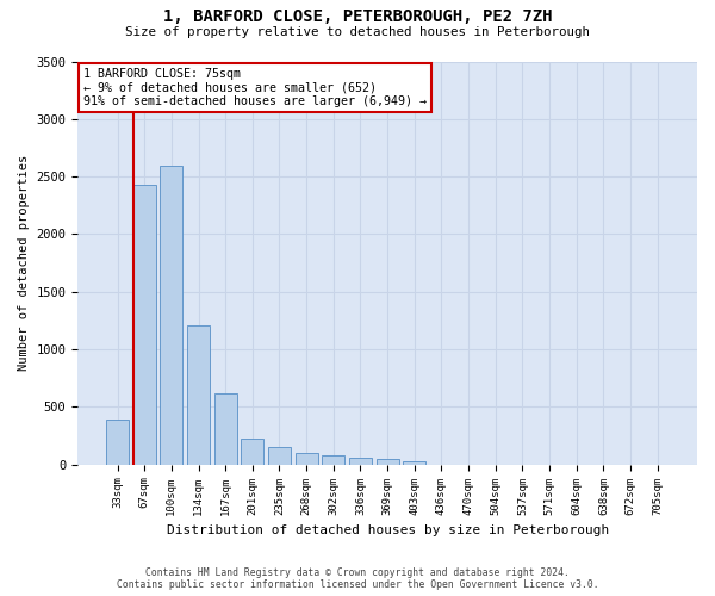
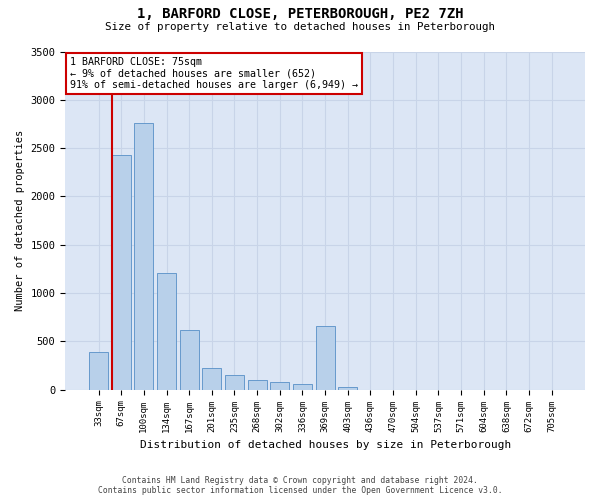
100sqm: 2590 -> 2760
369sqm: 50 -> 660
